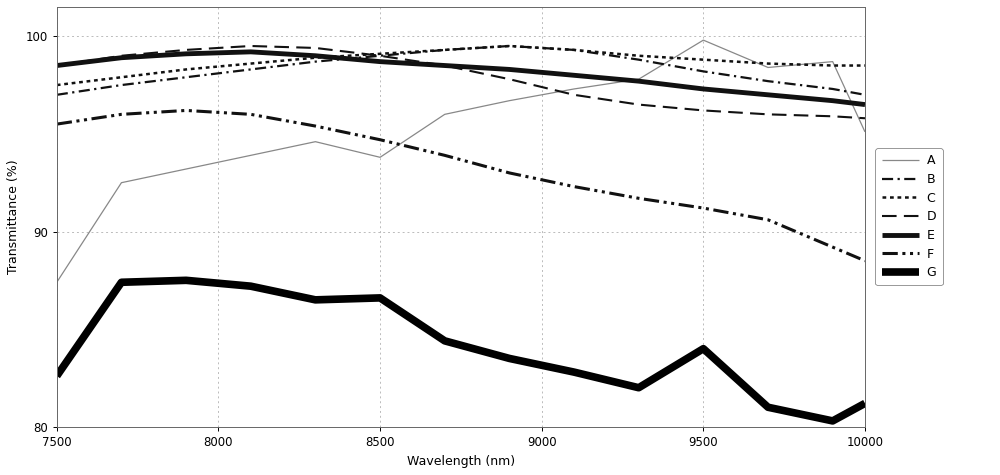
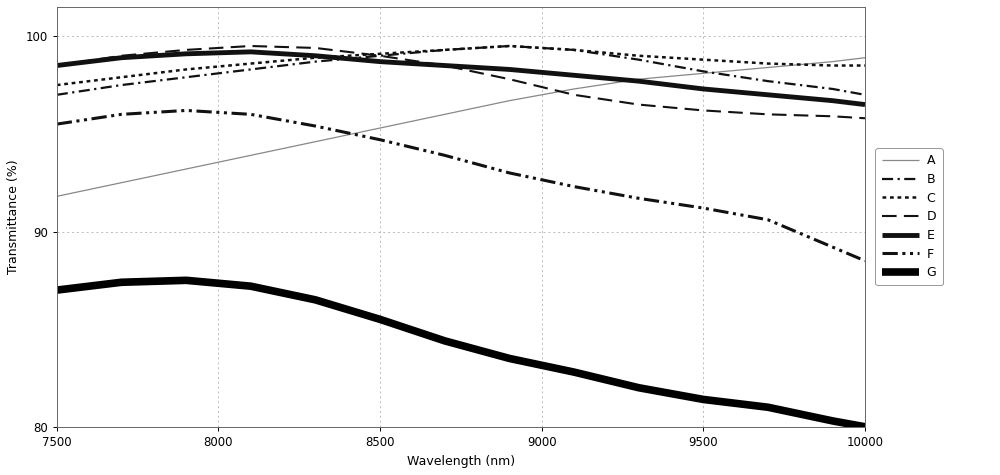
A/7500: 87.4 -> 91.8
G/7500: 82.6 -> 87.0
A/8500: 93.8 -> 95.3
G/8500: 86.6 -> 85.5
A/9500: 99.8 -> 98.1
G/9500: 84.0 -> 81.4
A/10000: 95.1 -> 98.9
G/10000: 81.2 -> 80.0
